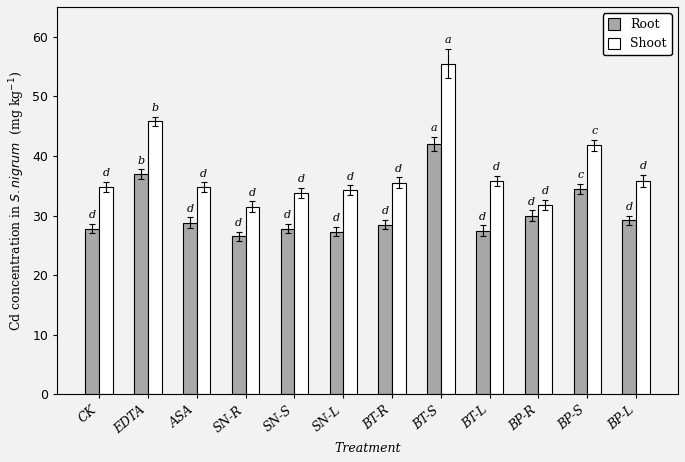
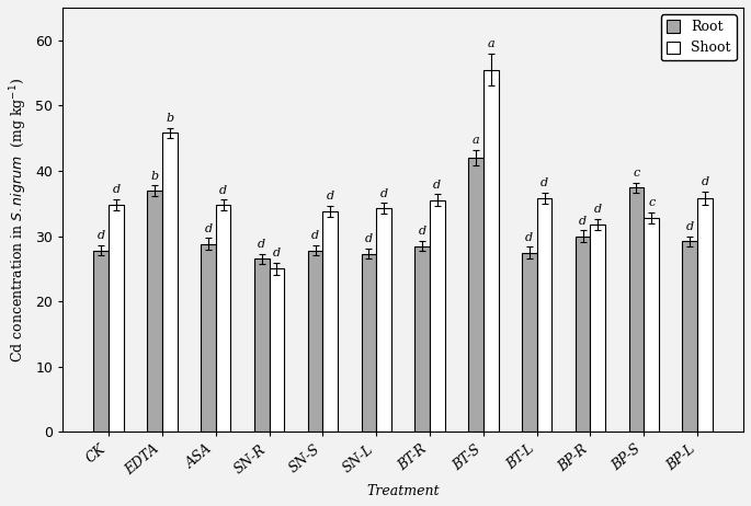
Shoot/SN-R: 31.5 -> 25.0
Root/BP-S: 34.5 -> 37.4
Shoot/BP-S: 41.8 -> 32.8
